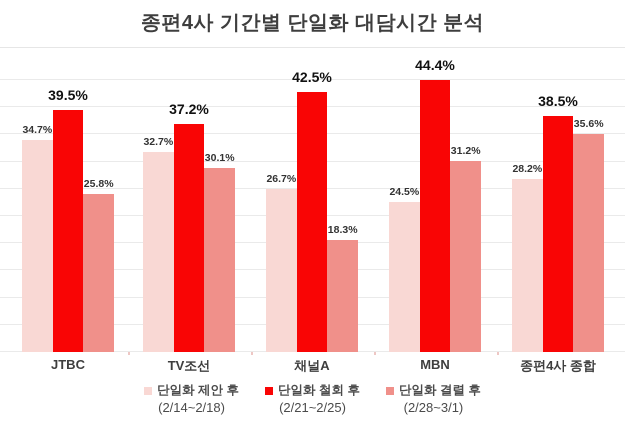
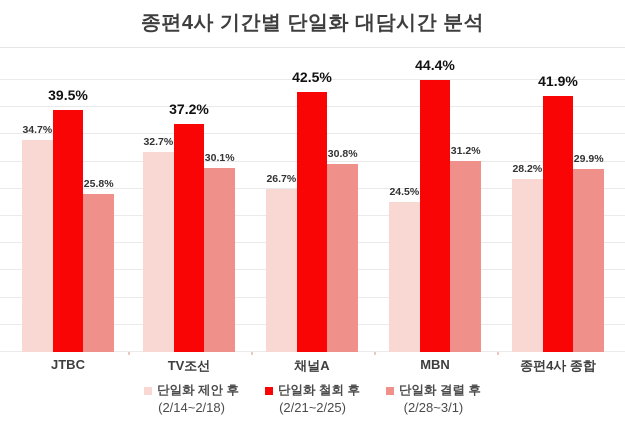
단일화 결렬 후/채널A: 18.3% -> 30.8%
단일화 철회 후/종편4사 종합: 38.5% -> 41.9%
단일화 결렬 후/종편4사 종합: 35.6% -> 29.9%
